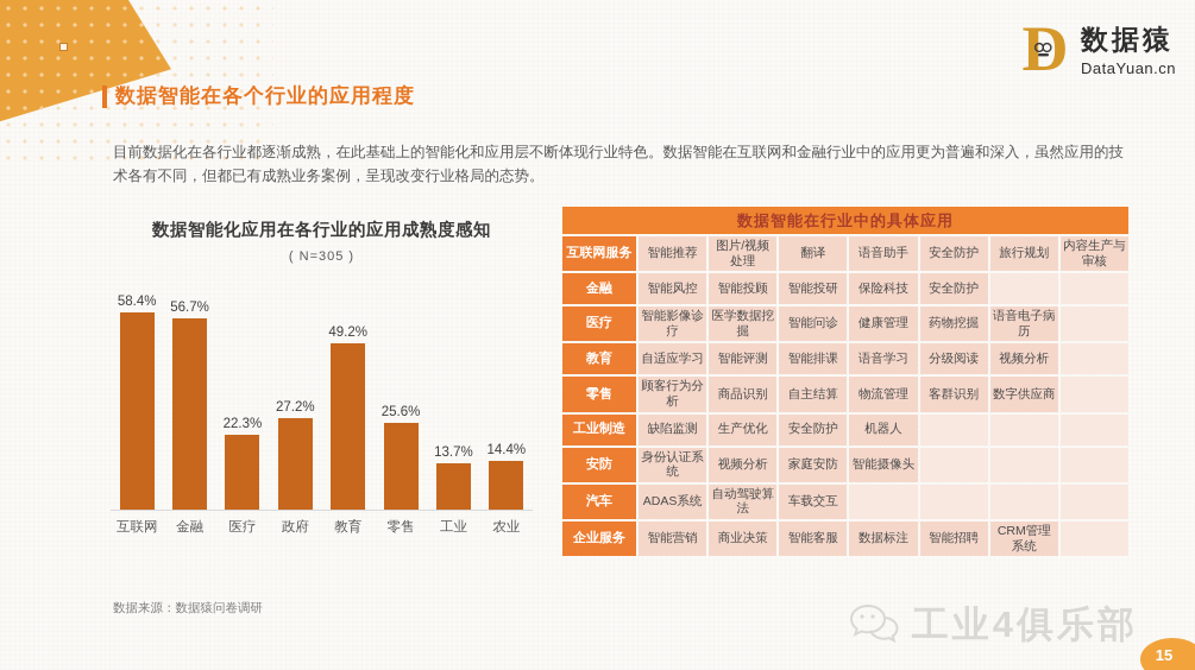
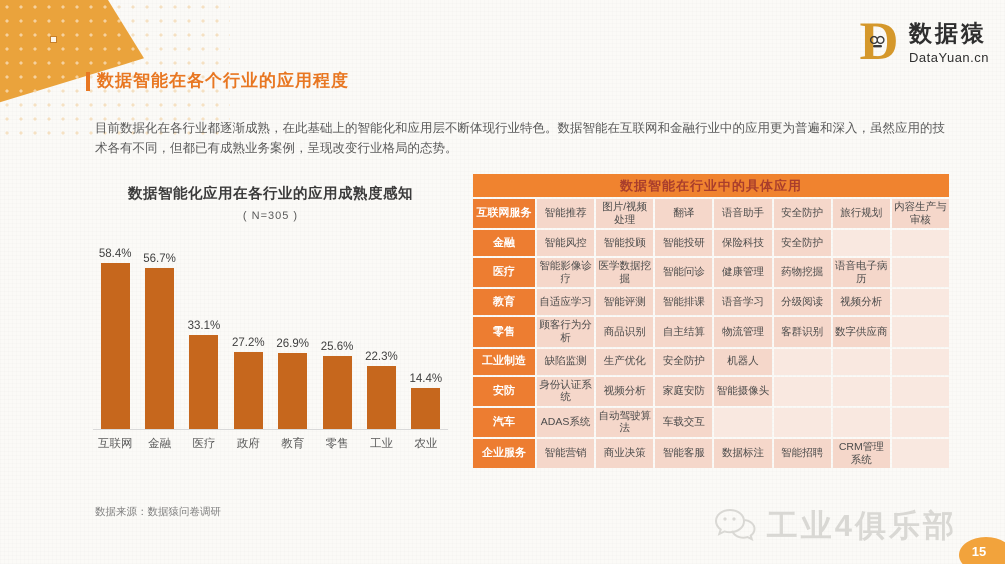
医疗: 22.3% -> 33.1%
教育: 49.2% -> 26.9%
工业: 13.7% -> 22.3%
